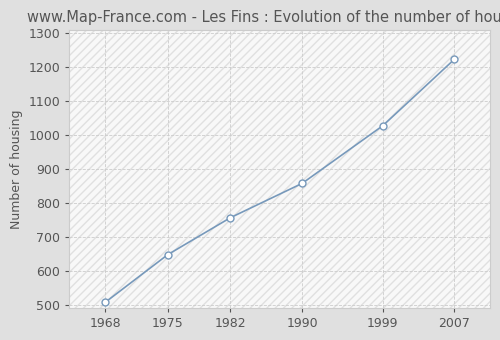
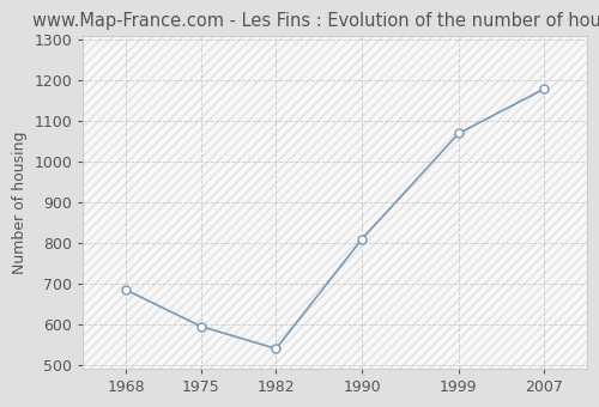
1968: 507 -> 685
1975: 648 -> 595
1982: 757 -> 540
1990: 858 -> 810
1999: 1028 -> 1070
2007: 1224 -> 1180
